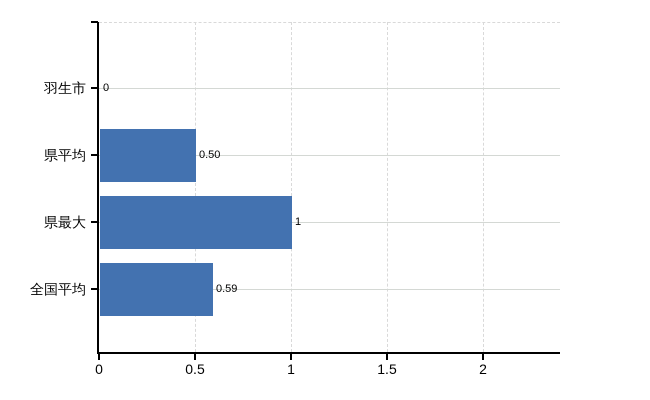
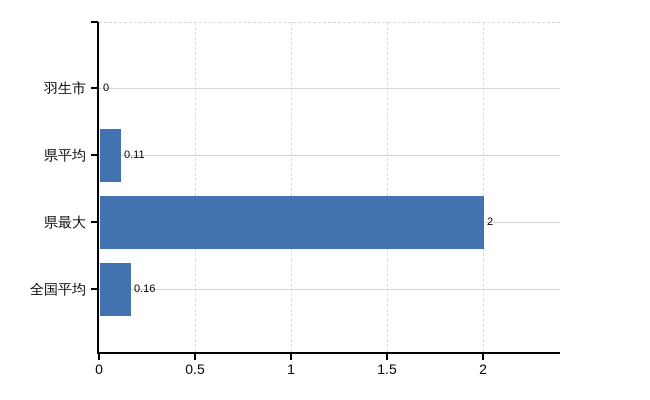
県平均: 0.50 -> 0.11
県最大: 1 -> 2
全国平均: 0.59 -> 0.16
